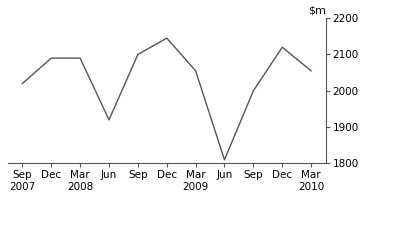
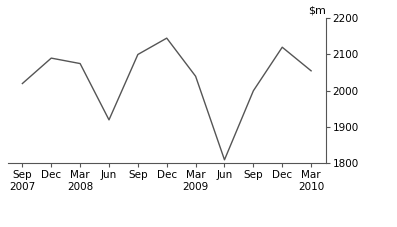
Mar 2008: 2090 -> 2075
Mar 2009: 2055 -> 2040
